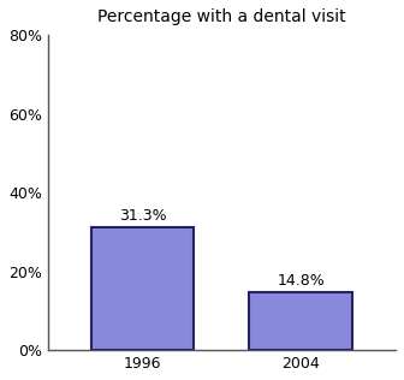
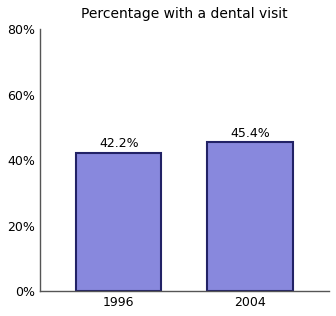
1996: 31.3% -> 42.2%
2004: 14.8% -> 45.4%
